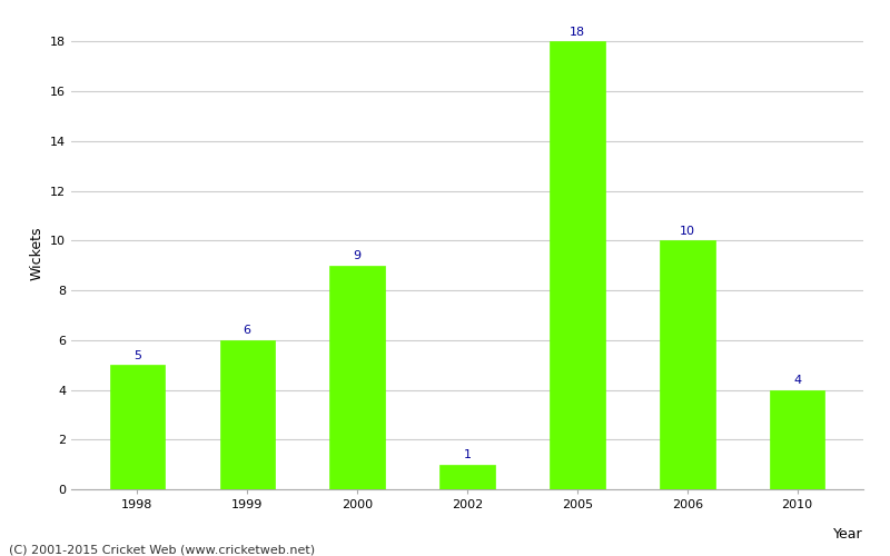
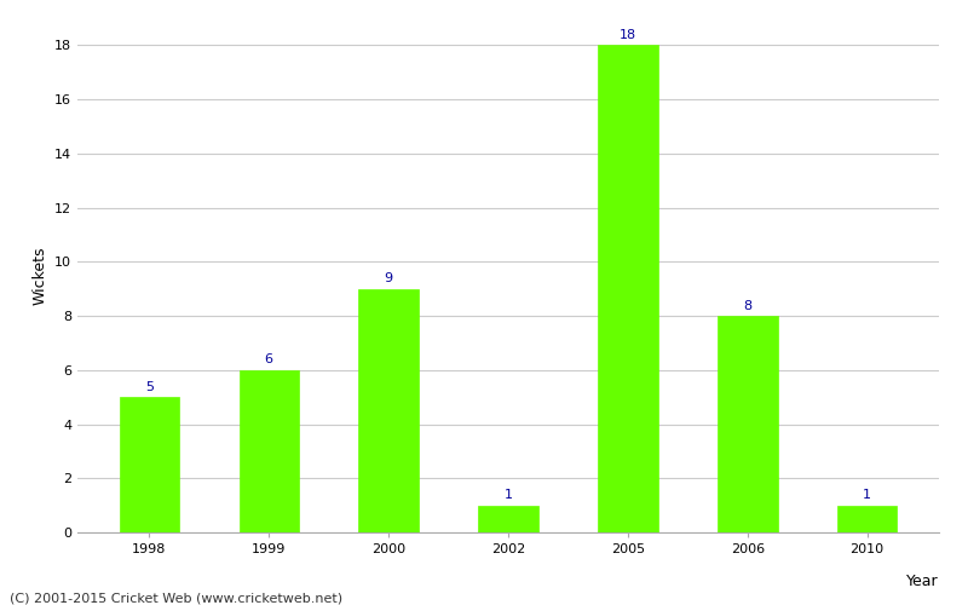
2006: 10 -> 8
2010: 4 -> 1
